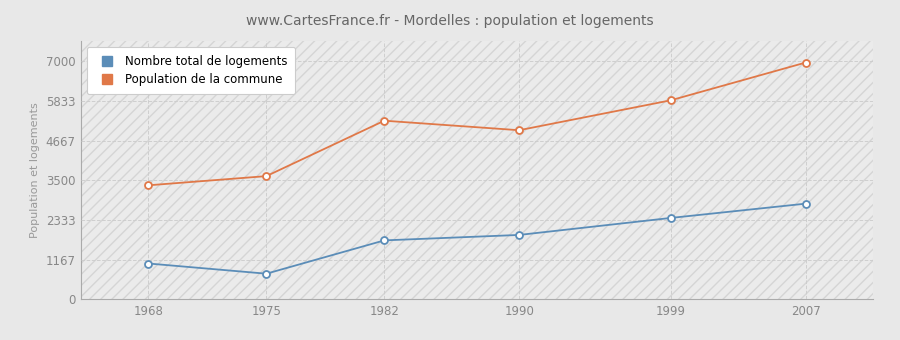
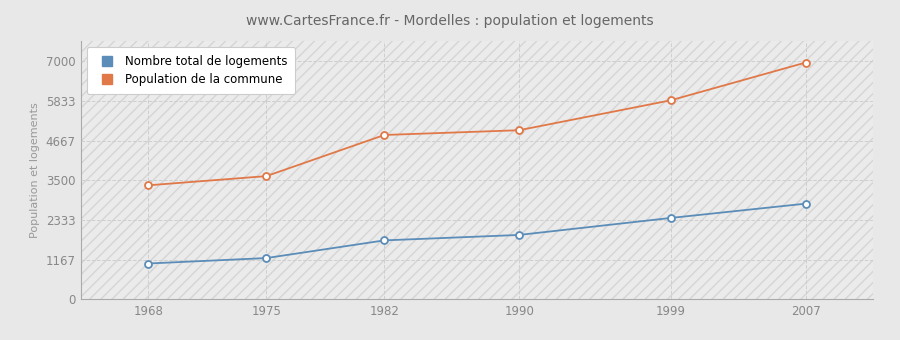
Nombre total de logements/1975: 750 -> 1210
Population de la commune/1982: 5250 -> 4830
